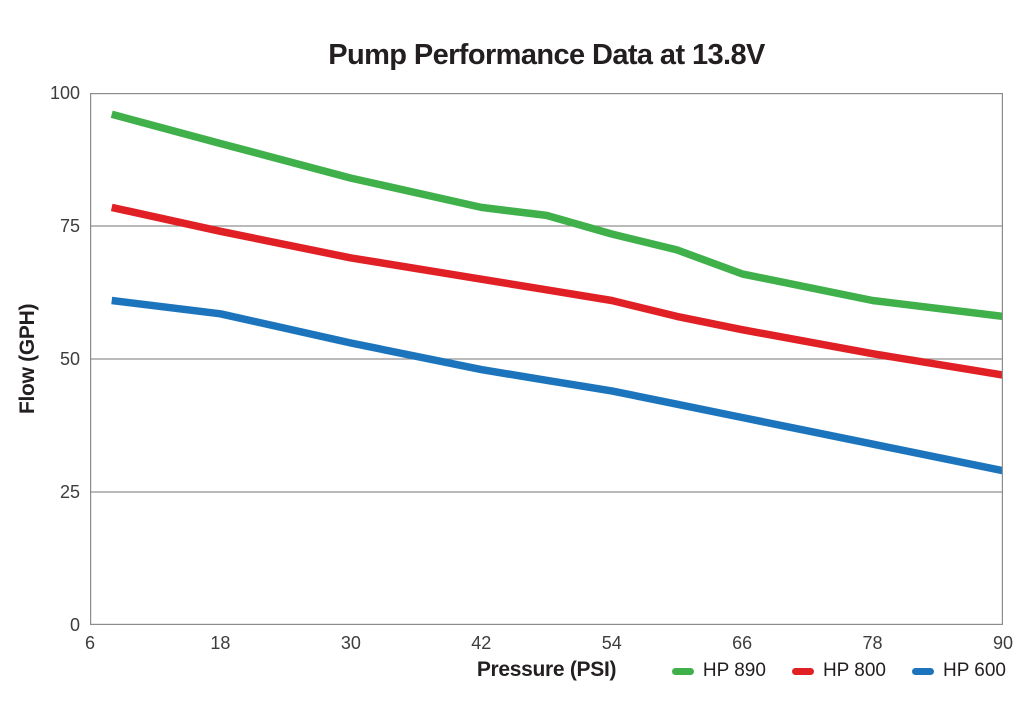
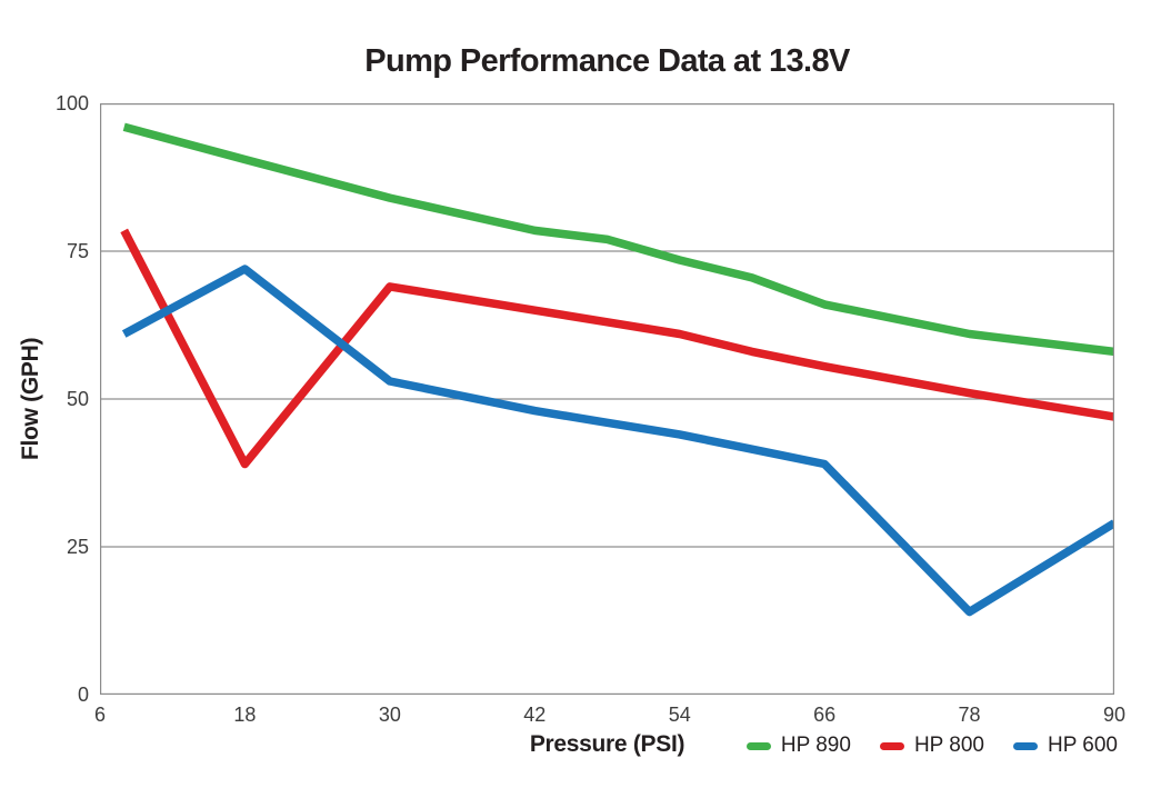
HP 800/18: 74 -> 39
HP 600/18: 58 -> 72
HP 600/78: 34 -> 14
